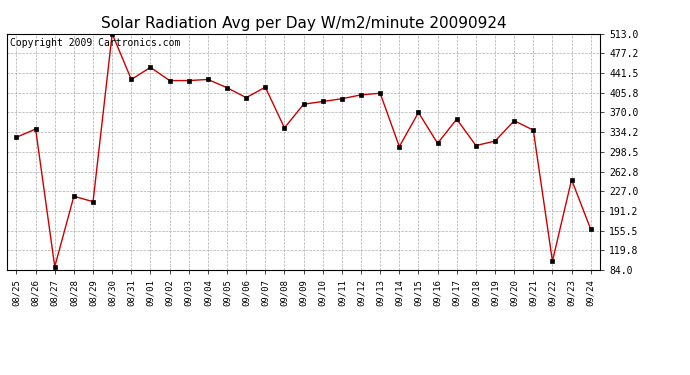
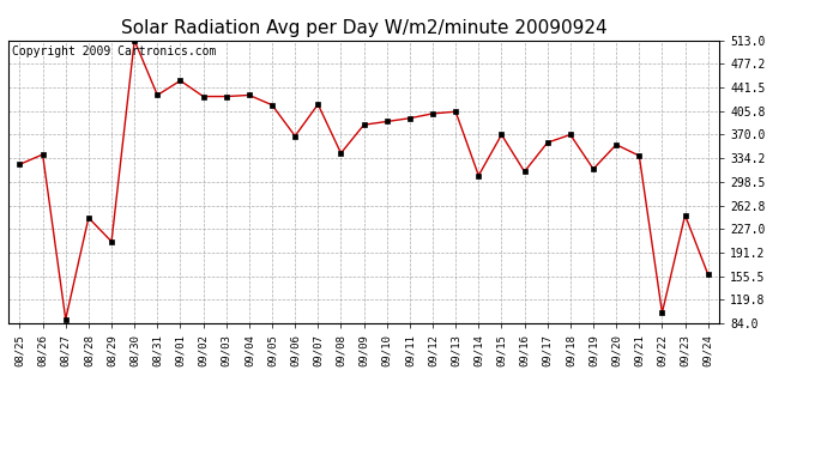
08/28: 218 -> 244
09/06: 397 -> 368
09/18: 310 -> 370
